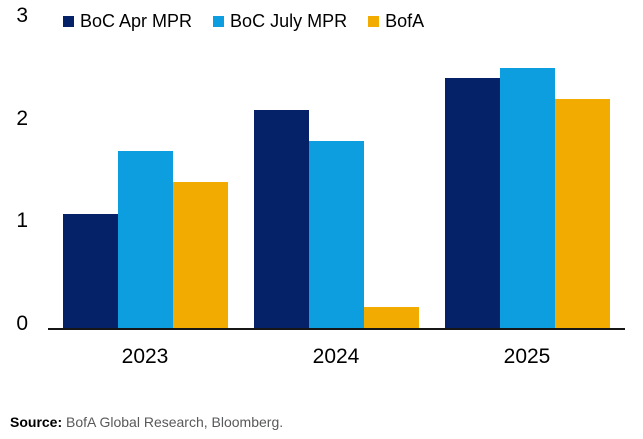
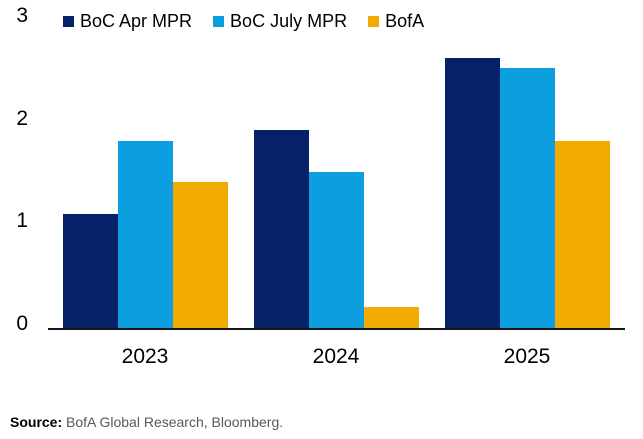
BoC July MPR/2023: 1.7 -> 1.8
BoC Apr MPR/2024: 2.1 -> 1.9
BoC July MPR/2024: 1.8 -> 1.5
BoC Apr MPR/2025: 2.4 -> 2.6
BofA/2025: 2.2 -> 1.8
